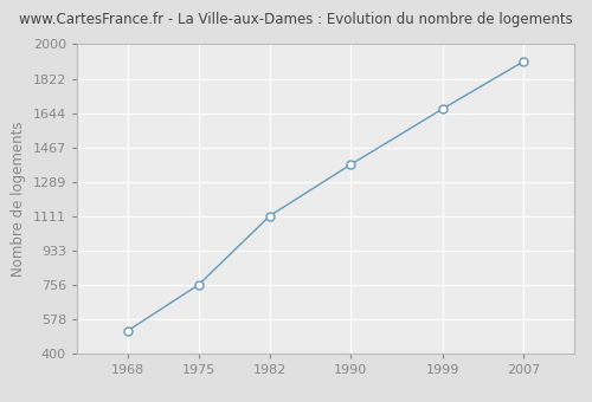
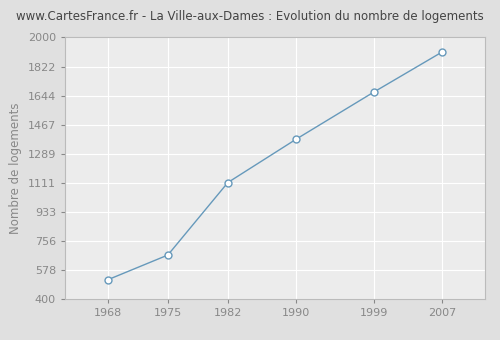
1975: 760 -> 670
